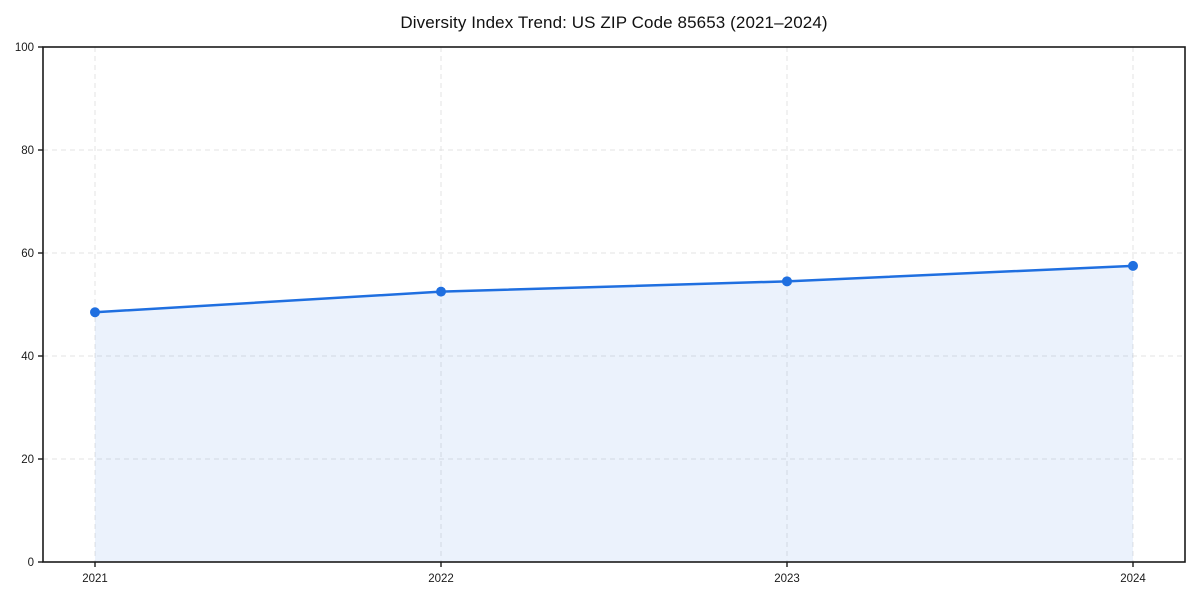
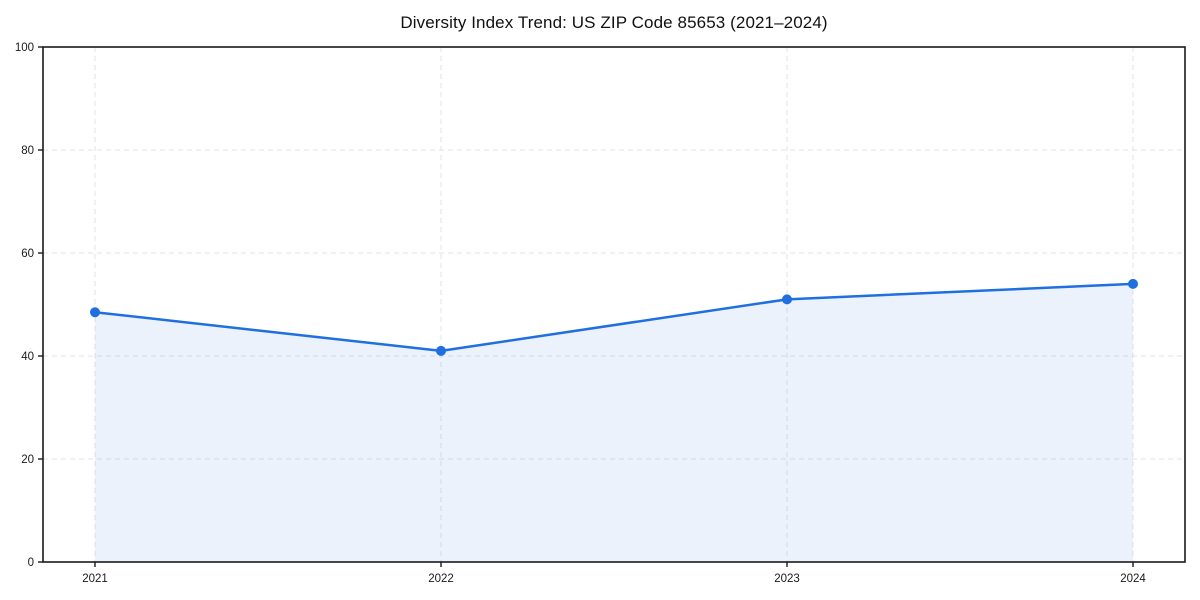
2022: 52 -> 41
2023: 54 -> 51
2024: 58 -> 54
